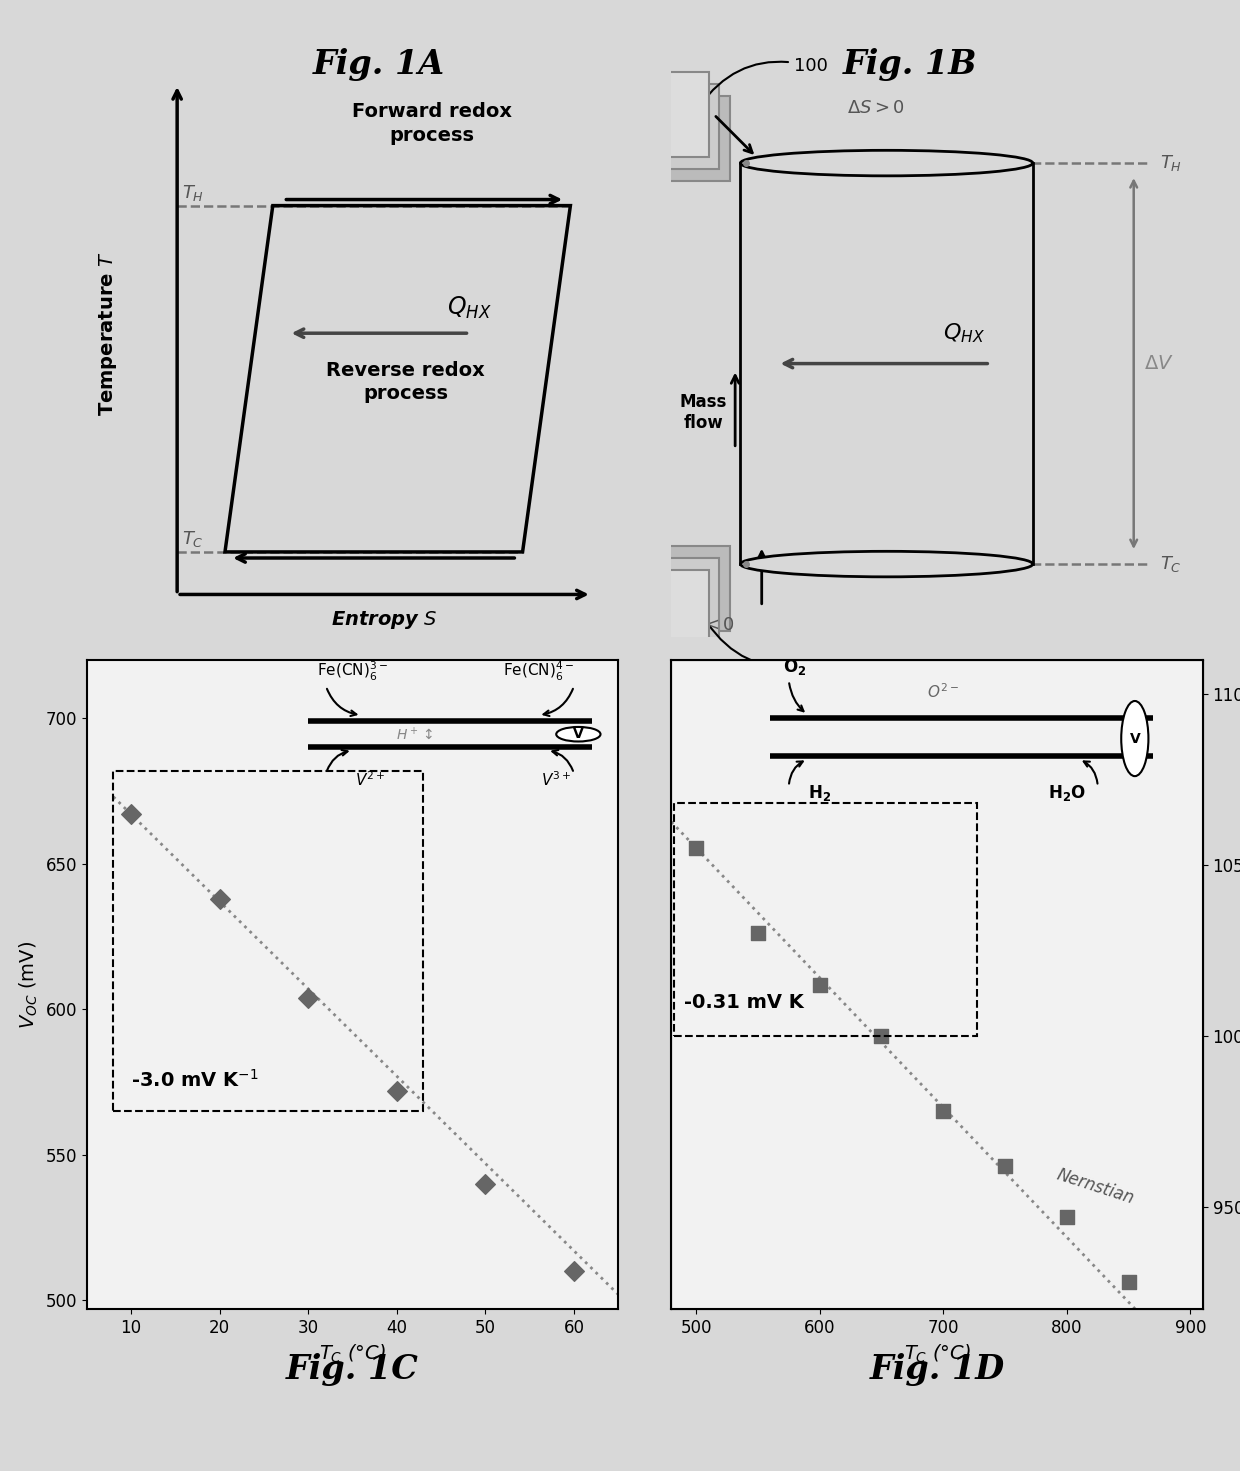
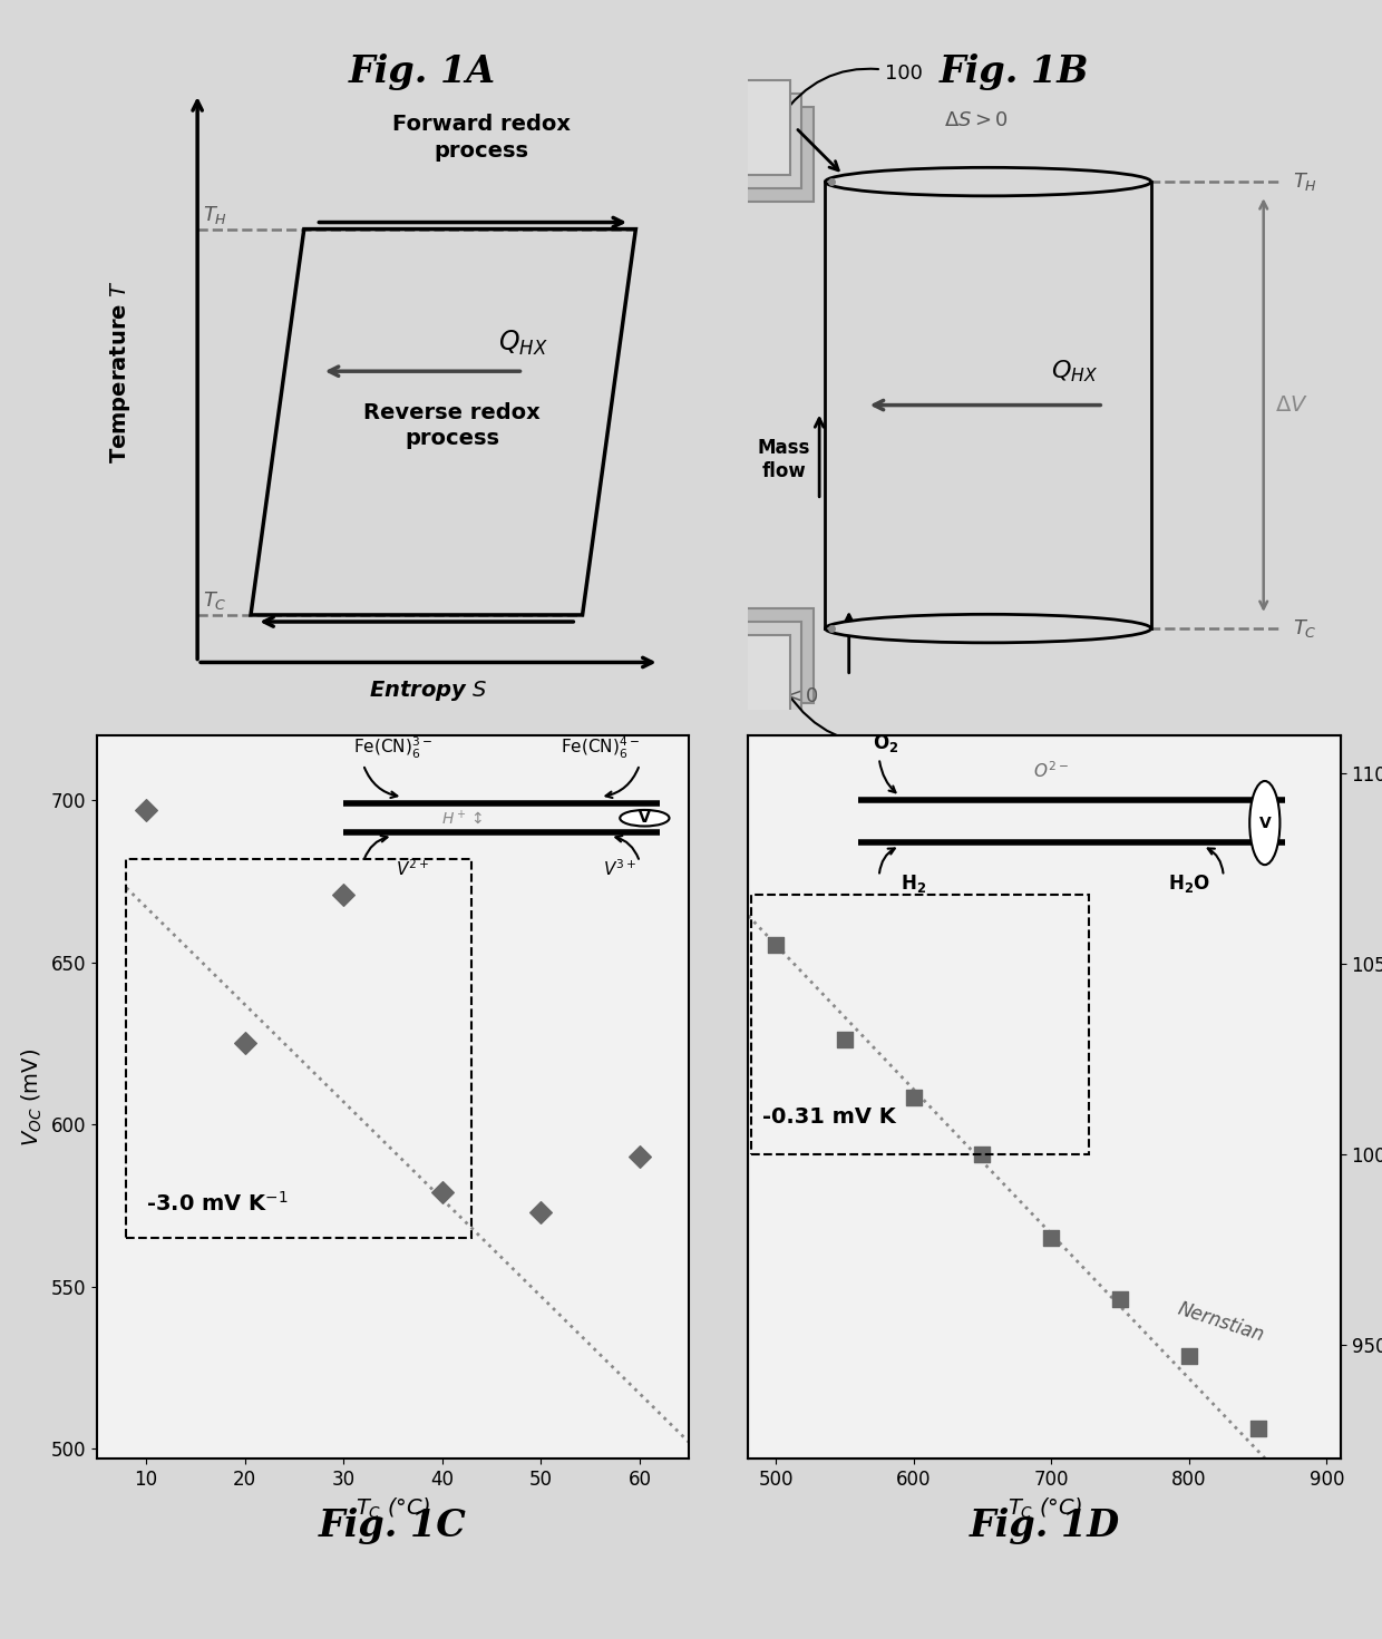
10: 667 -> 697
20: 638 -> 625
30: 604 -> 671
40: 572 -> 579
50: 540 -> 573
60: 510 -> 590
